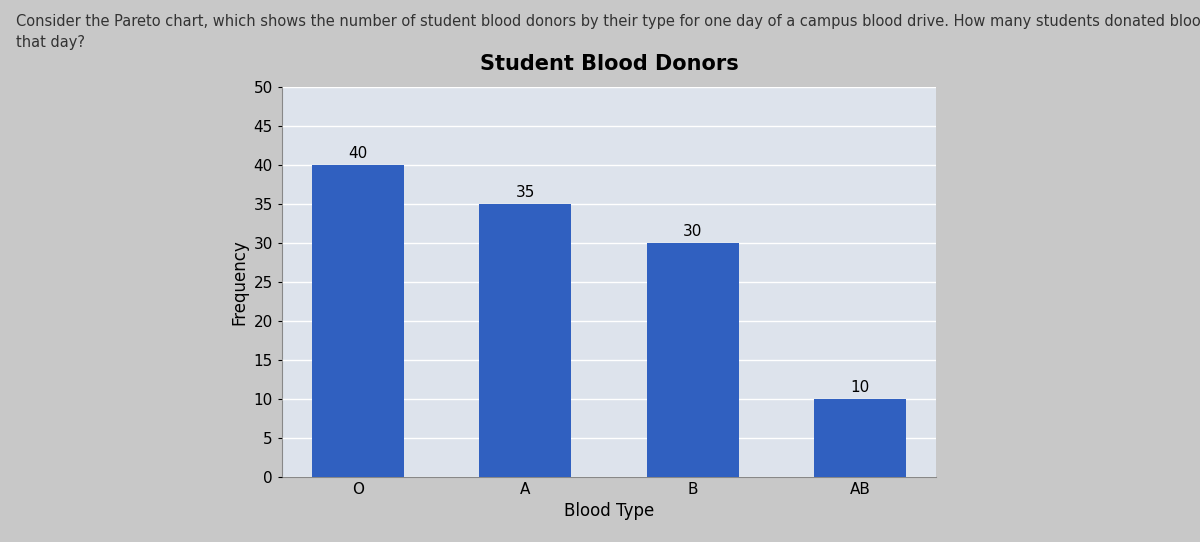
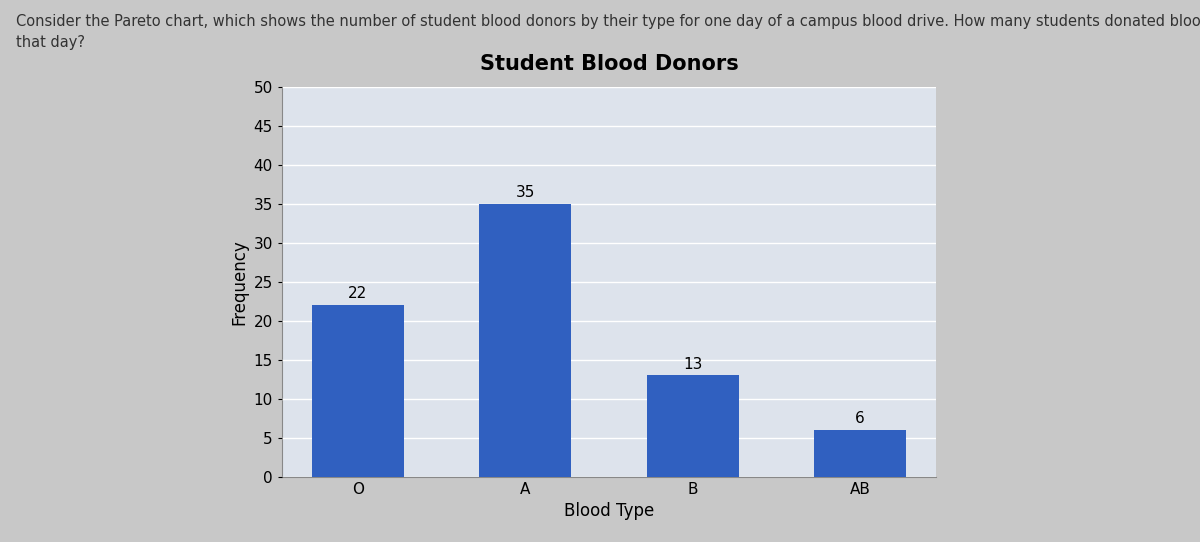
O: 40 -> 22
B: 30 -> 13
AB: 10 -> 6
